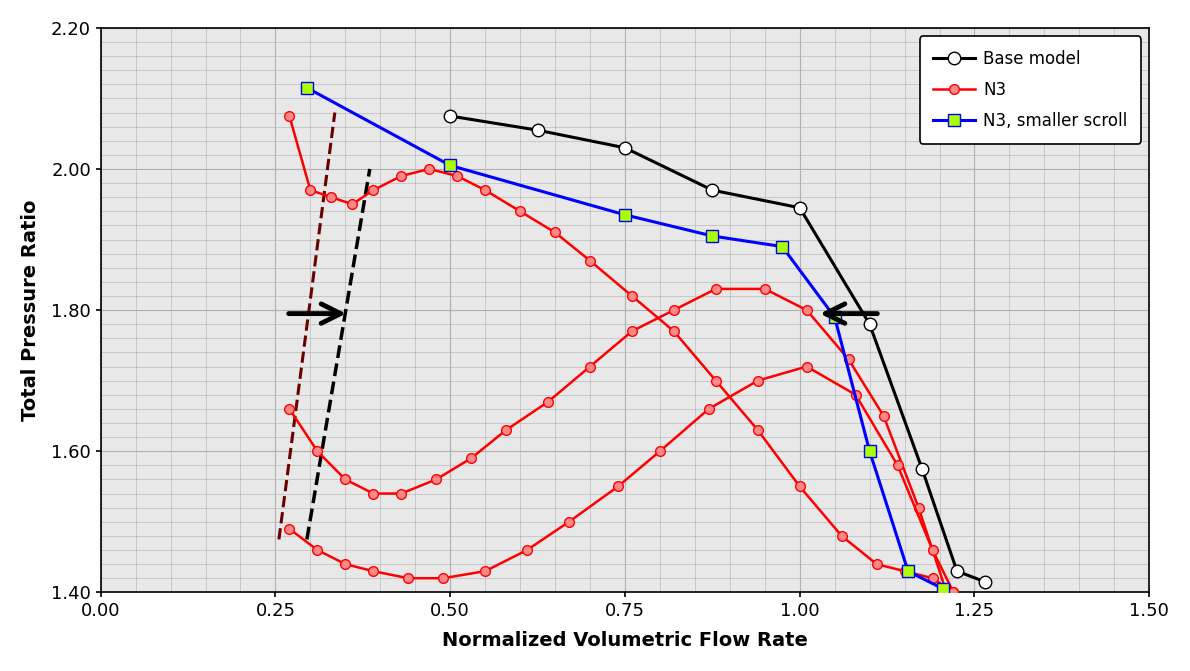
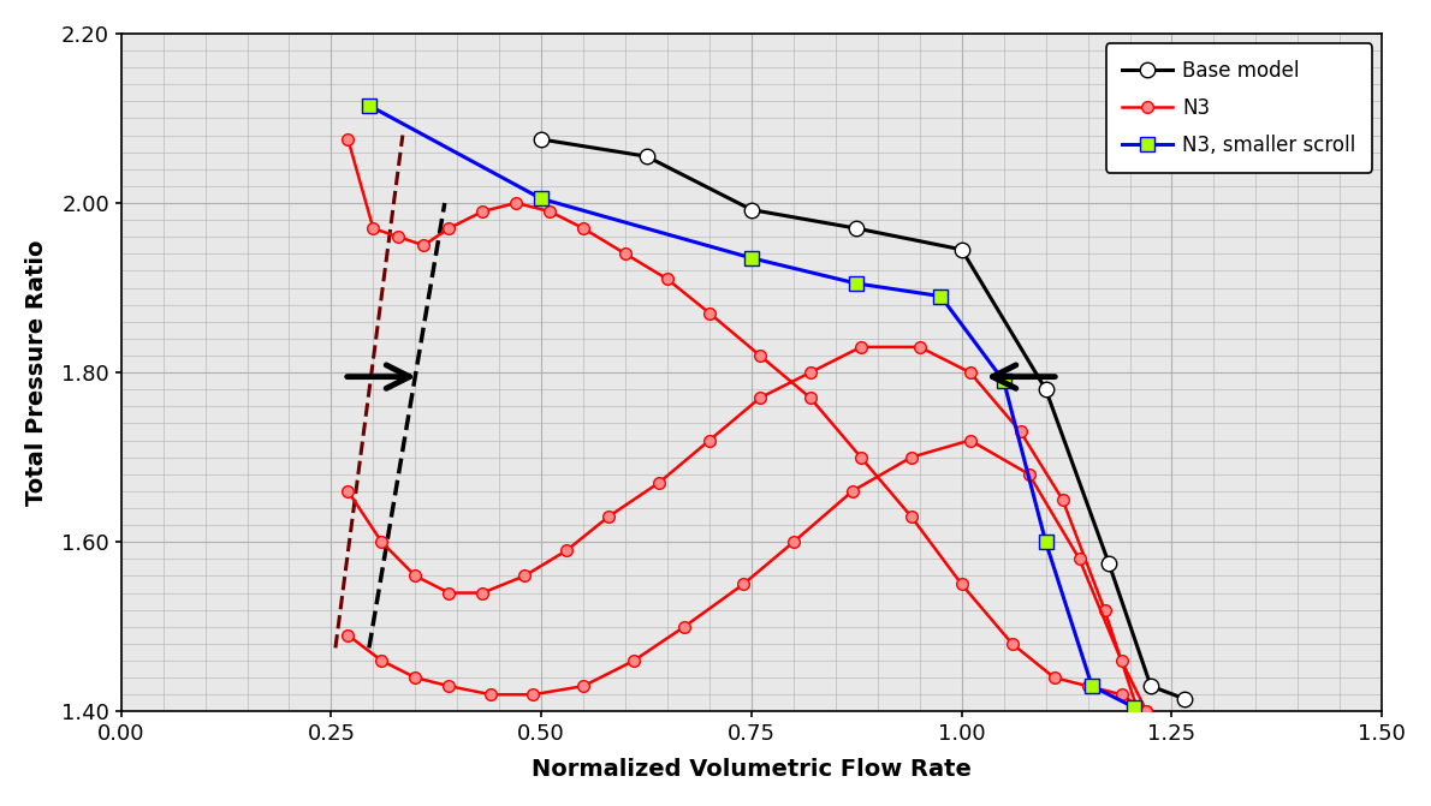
Base model/0.75: 2.030 -> 1.992
